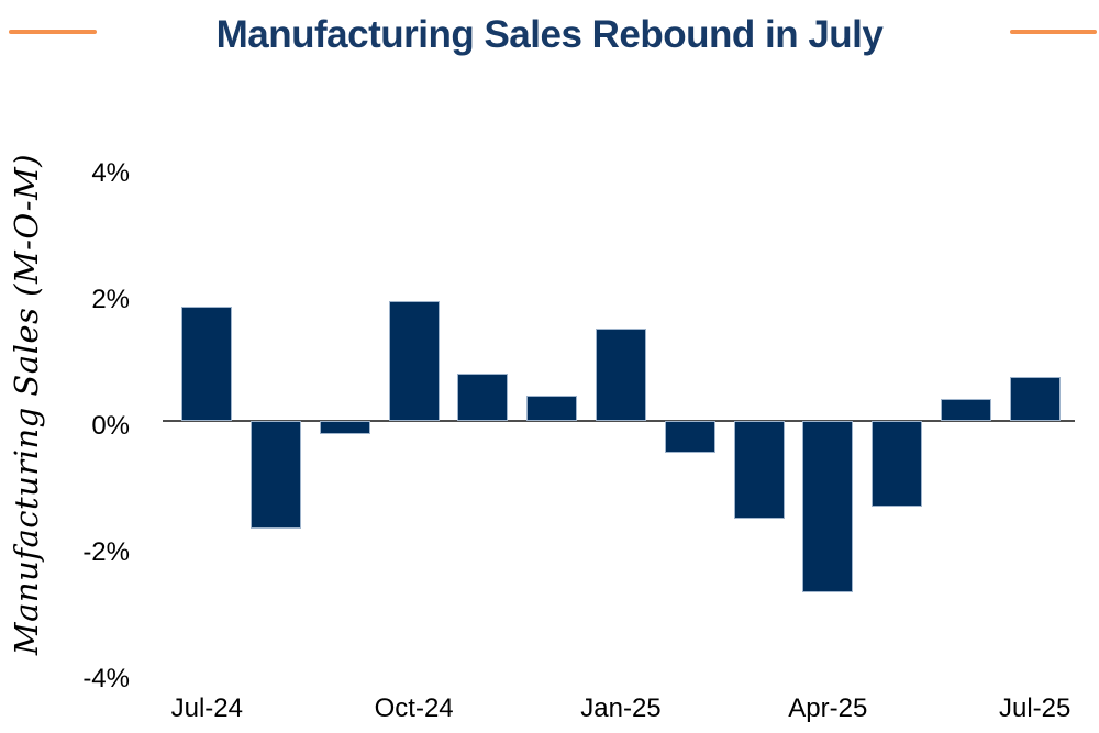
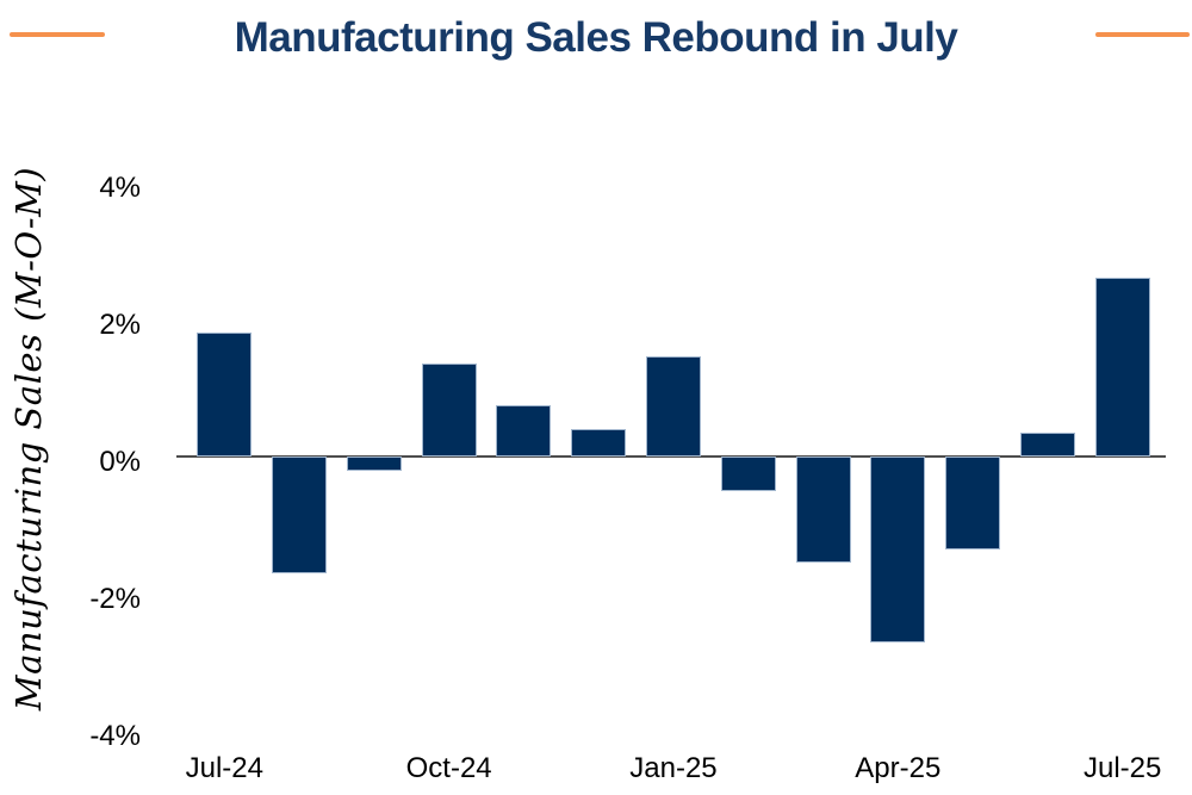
Oct-24: 1.9% -> 1.4%
Jul-25: 0.7% -> 2.6%
